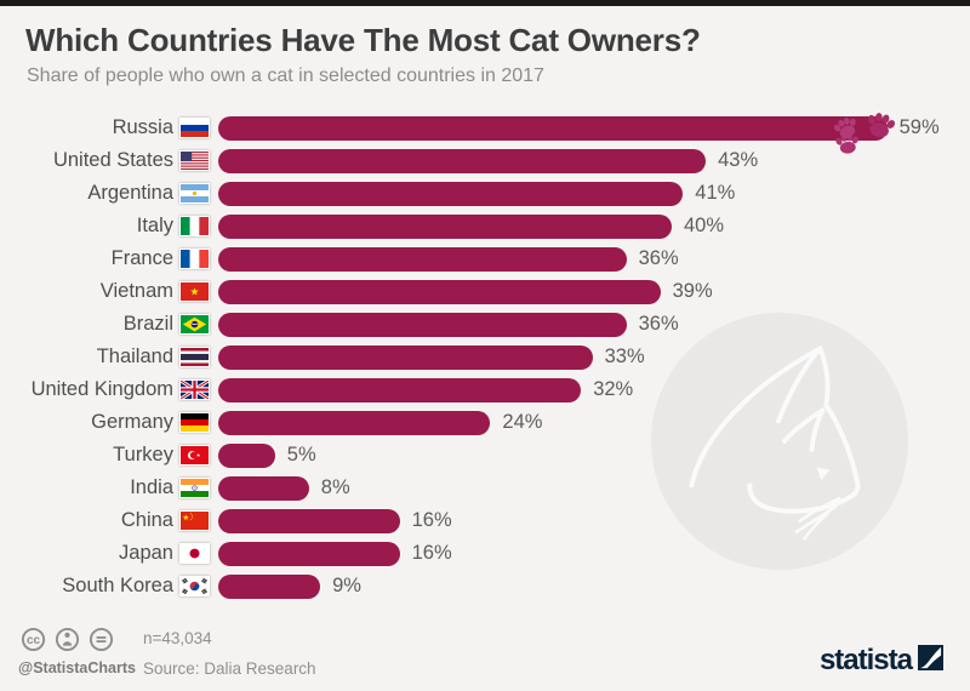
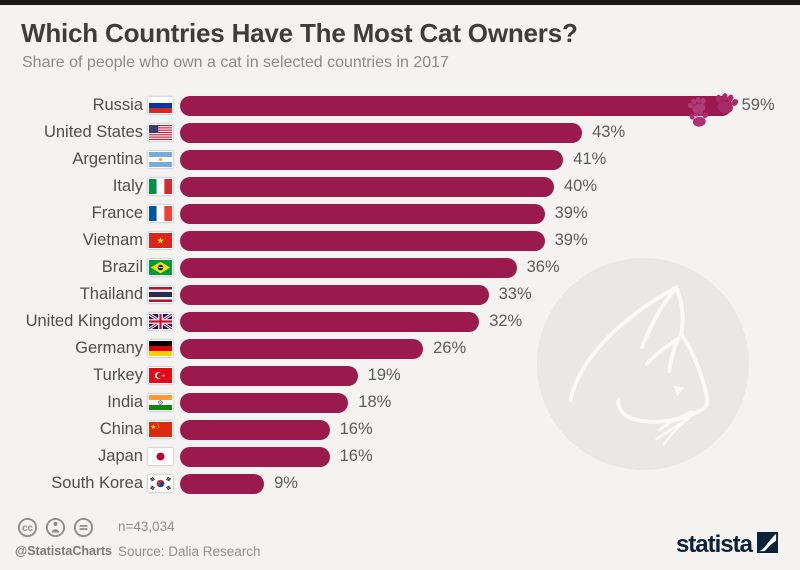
France: 36% -> 39%
Germany: 24% -> 26%
Turkey: 5% -> 19%
India: 8% -> 18%
